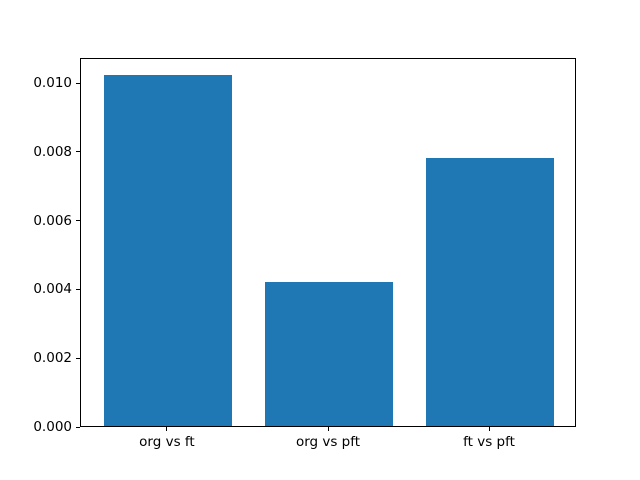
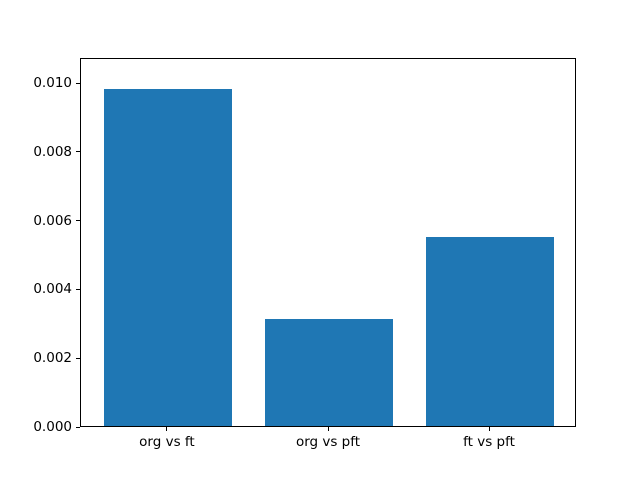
org vs ft: 0.0102 -> 0.0098
org vs pft: 0.0042 -> 0.0031
ft vs pft: 0.0078 -> 0.0055
